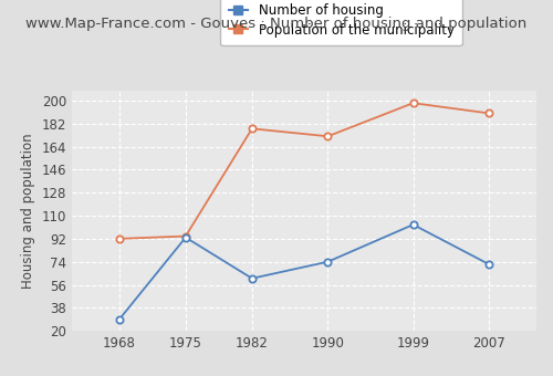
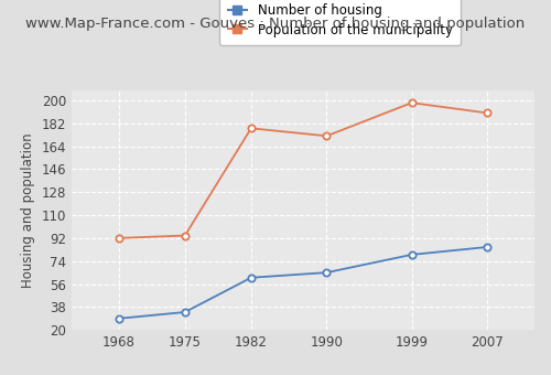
Number of housing/1975: 93 -> 34
Number of housing/1990: 74 -> 65
Number of housing/1999: 103 -> 79
Number of housing/2007: 72 -> 85
